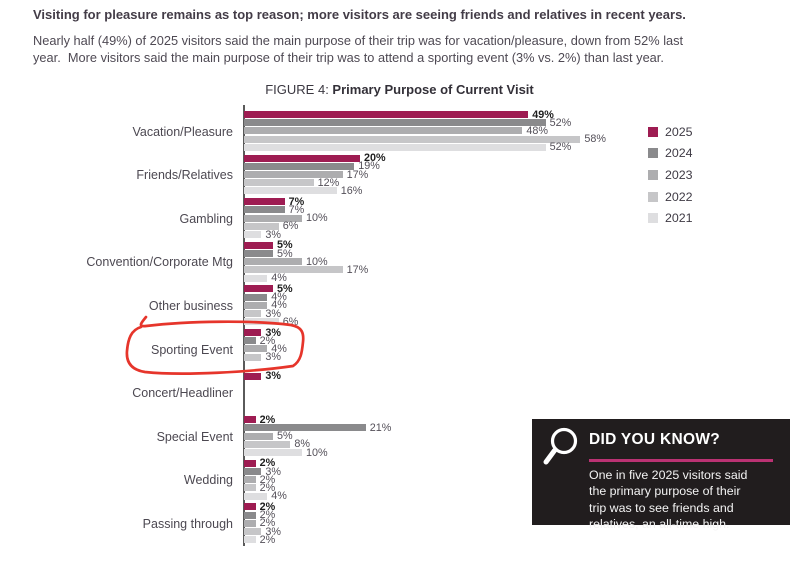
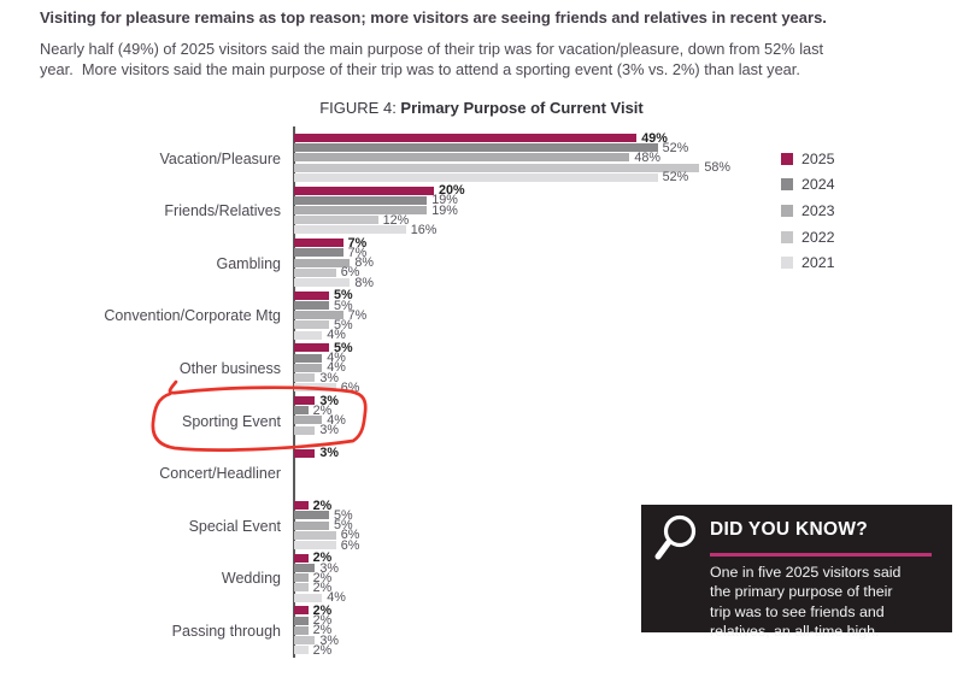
2023/Friends/Relatives: 17% -> 19%
2023/Gambling: 10% -> 8%
2021/Gambling: 3% -> 8%
2023/Convention/Corporate Mtg: 10% -> 7%
2022/Convention/Corporate Mtg: 17% -> 5%
2024/Special Event: 21% -> 5%
2022/Special Event: 8% -> 6%
2021/Special Event: 10% -> 6%
